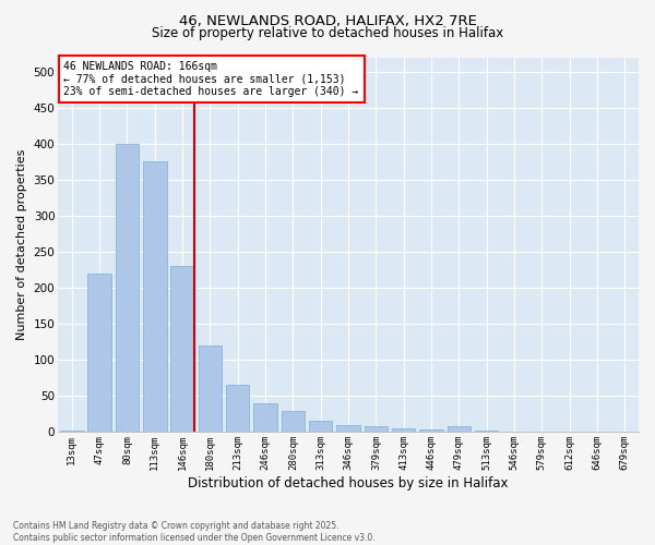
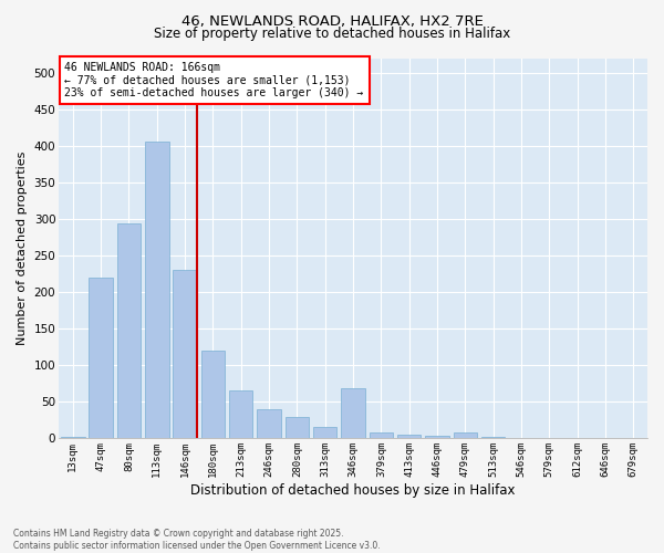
80sqm: 400 -> 294
113sqm: 375 -> 406
346sqm: 10 -> 68
